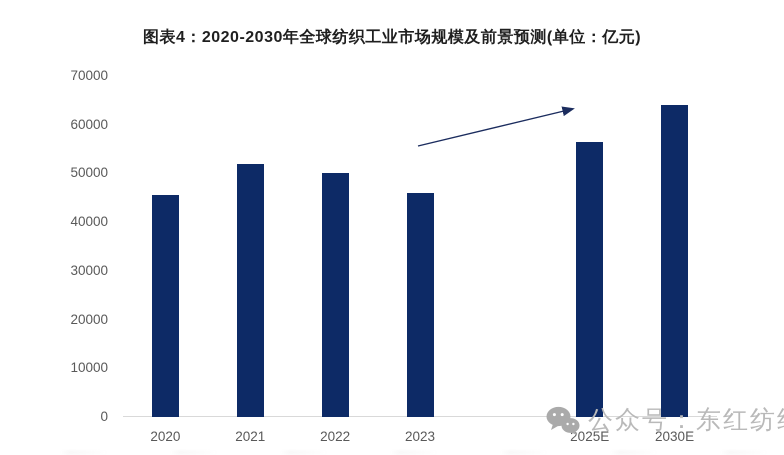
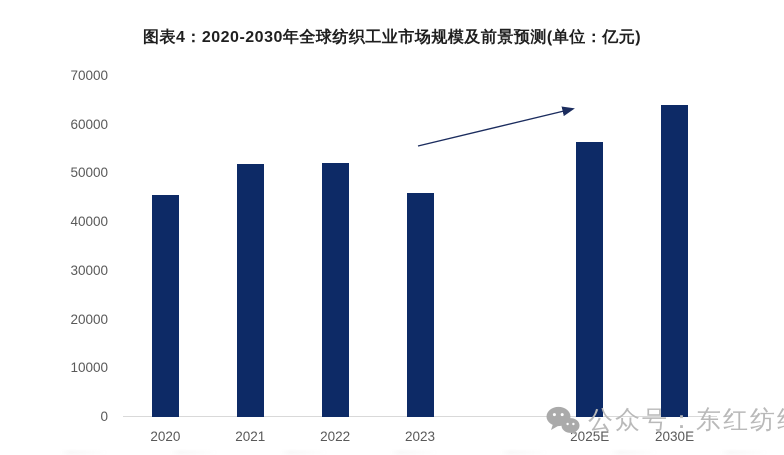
2022: 50000 -> 52000
